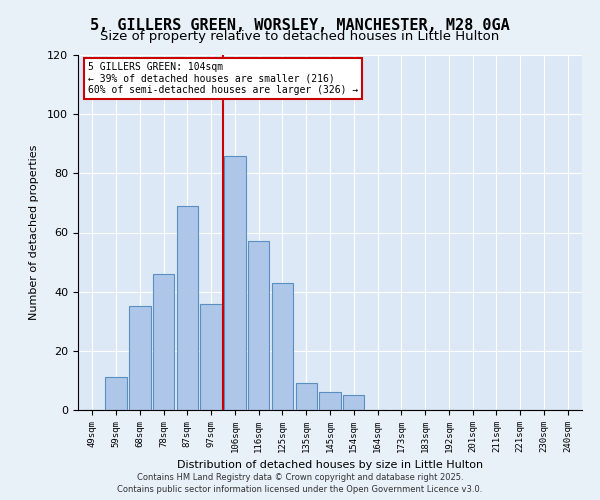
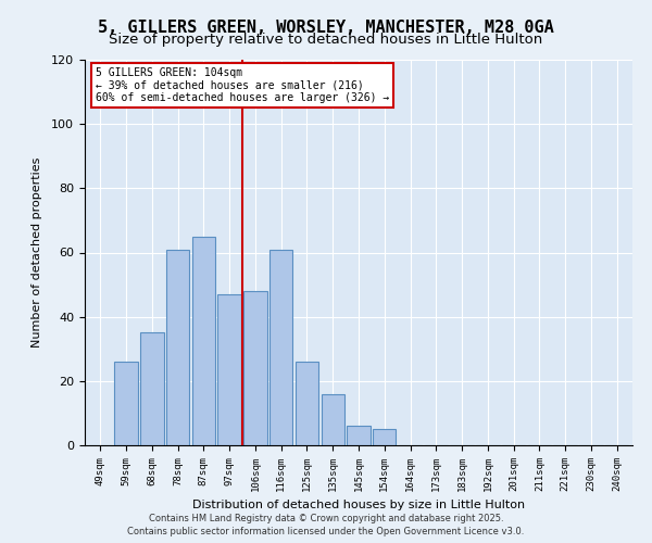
59sqm: 11 -> 26
78sqm: 46 -> 61
87sqm: 69 -> 65
97sqm: 36 -> 47
106sqm: 86 -> 48
116sqm: 57 -> 61
125sqm: 43 -> 26
135sqm: 9 -> 16
